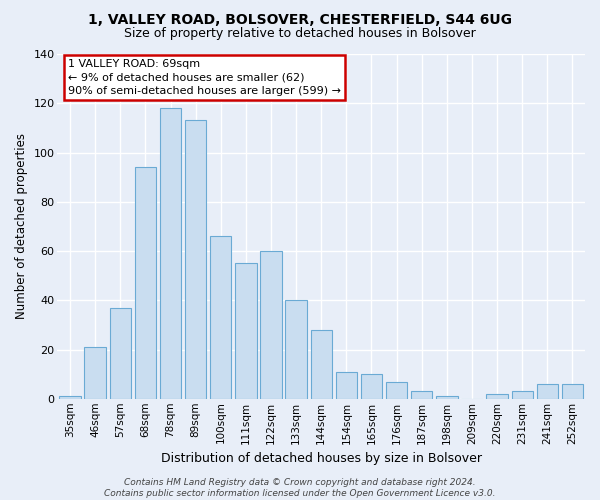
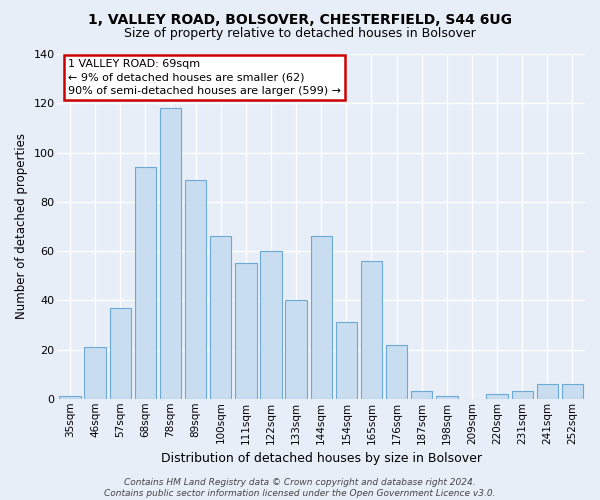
89sqm: 113 -> 89
144sqm: 28 -> 66
154sqm: 11 -> 31
165sqm: 10 -> 56
176sqm: 7 -> 22
